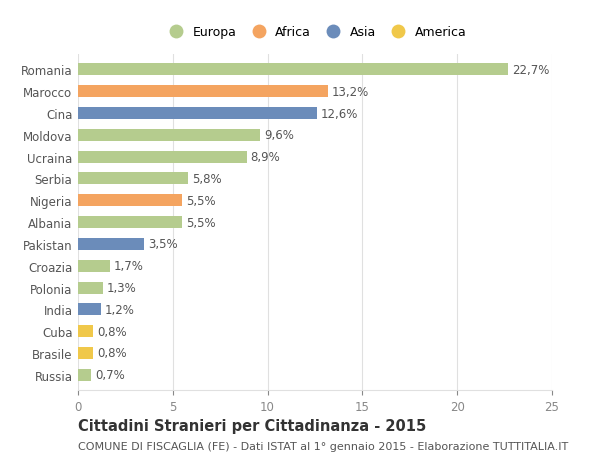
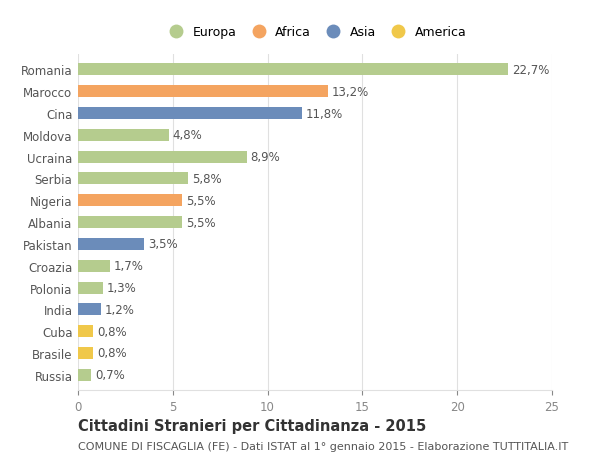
Cina: 12,6% -> 11,8%
Moldova: 9,6% -> 4,8%
